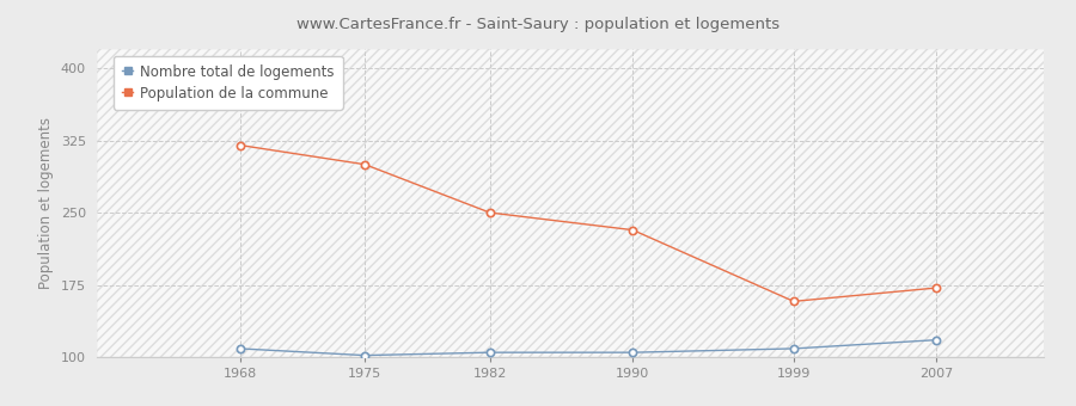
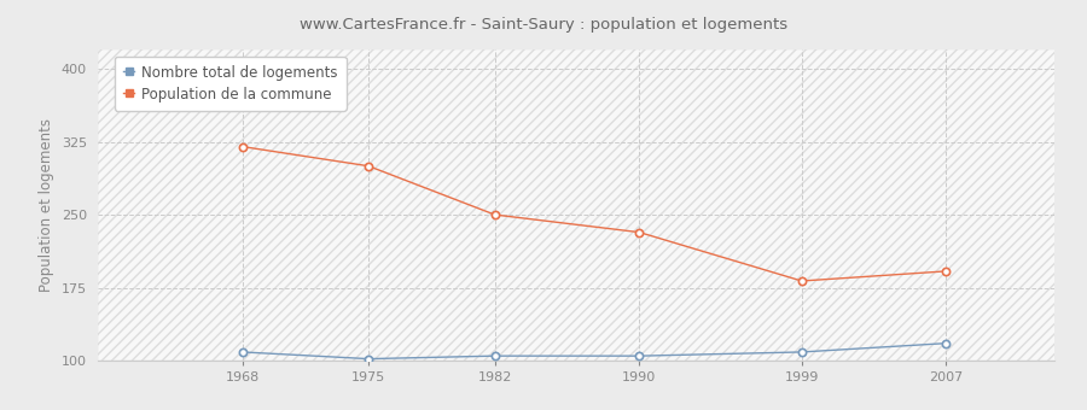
Population de la commune/1999: 158 -> 182
Population de la commune/2007: 172 -> 192
